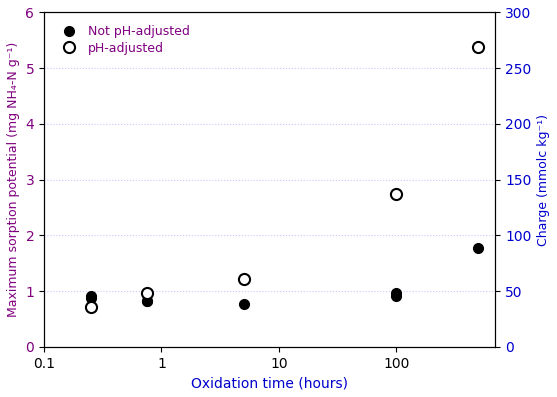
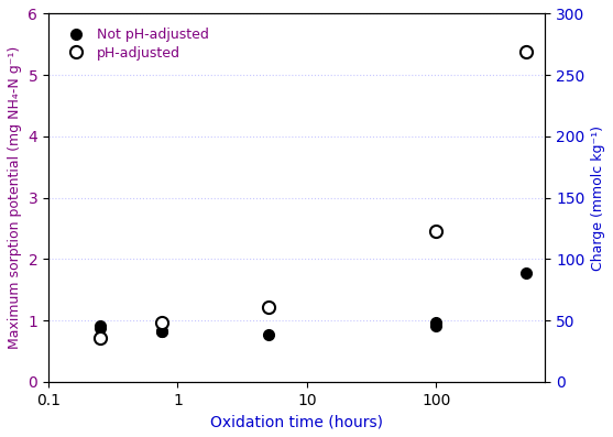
pH-adjusted/100: 2.75 -> 2.46
